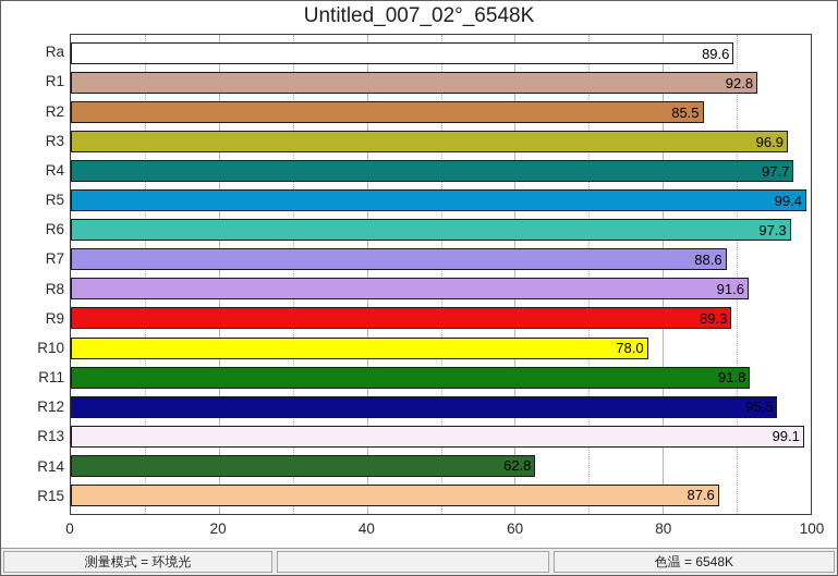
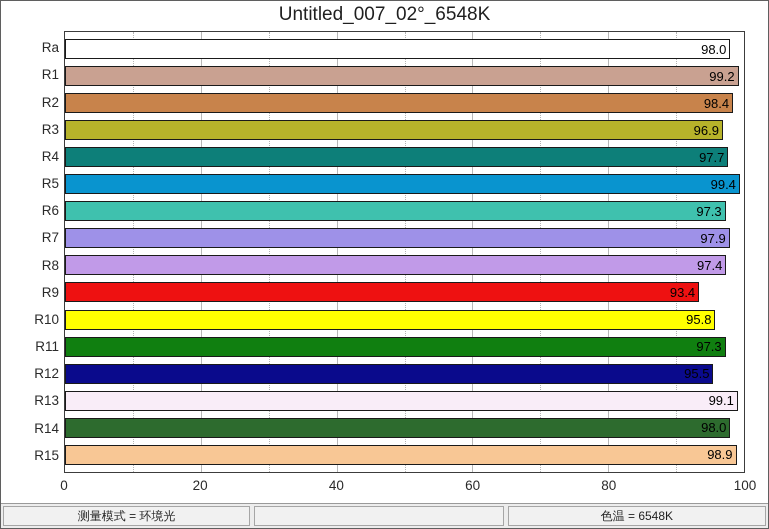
Ra: 89.6 -> 98.0
R1: 92.8 -> 99.2
R2: 85.5 -> 98.4
R7: 88.6 -> 97.9
R8: 91.6 -> 97.4
R9: 89.3 -> 93.4
R10: 78.0 -> 95.8
R11: 91.8 -> 97.3
R14: 62.8 -> 98.0
R15: 87.6 -> 98.9
